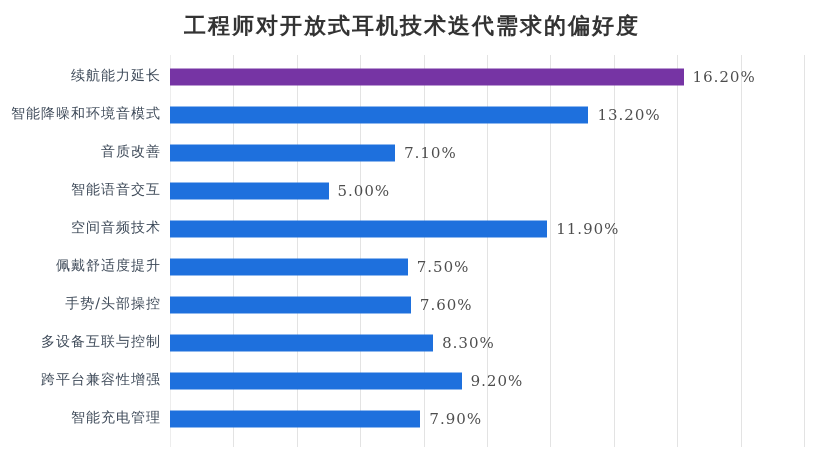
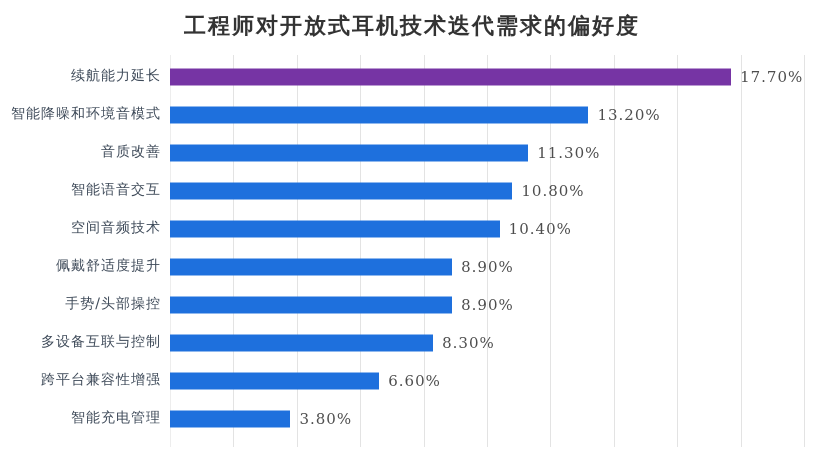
续航能力延长: 16.20% -> 17.70%
音质改善: 7.10% -> 11.30%
智能语音交互: 5.00% -> 10.80%
空间音频技术: 11.90% -> 10.40%
佩戴舒适度提升: 7.50% -> 8.90%
手势/头部操控: 7.60% -> 8.90%
跨平台兼容性增强: 9.20% -> 6.60%
智能充电管理: 7.90% -> 3.80%
